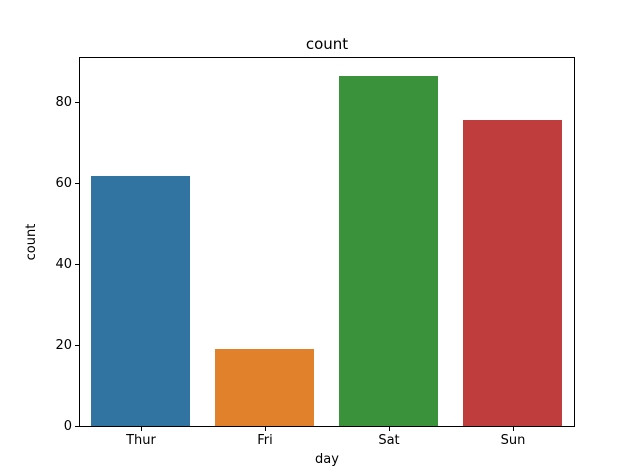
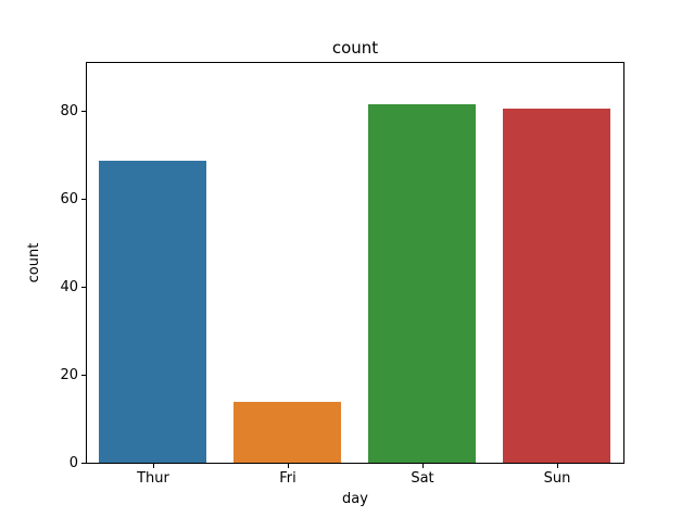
Thur: 62 -> 69
Fri: 19 -> 14
Sat: 87 -> 82
Sun: 76 -> 81
